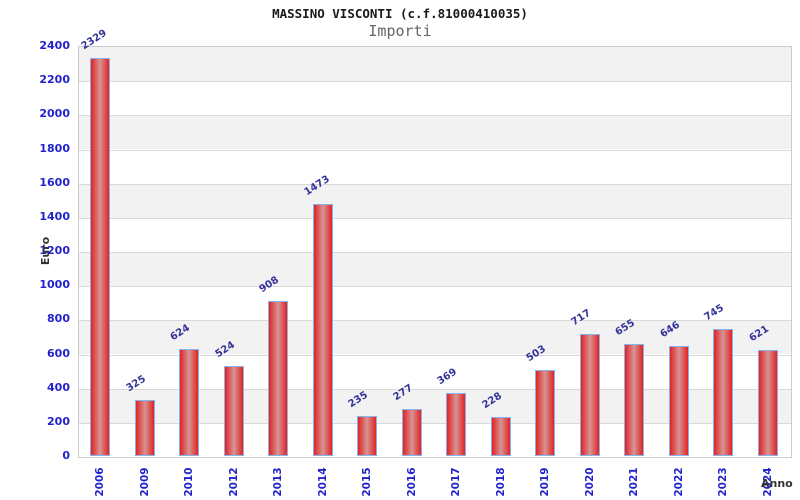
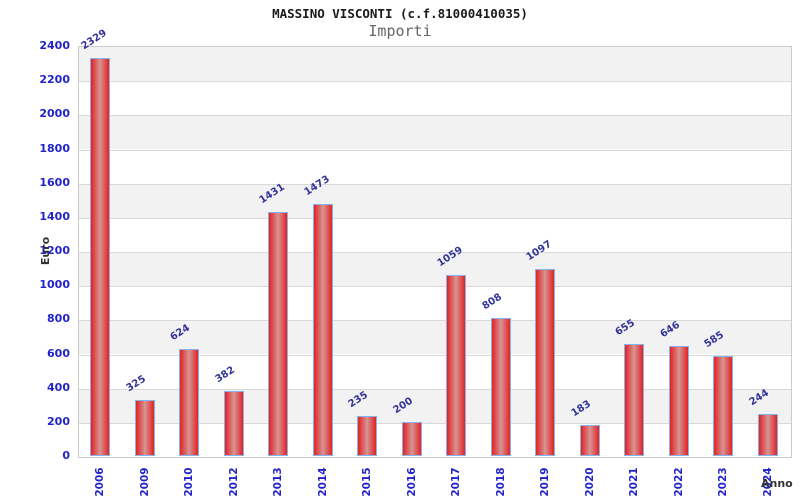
2012: 524 -> 382
2013: 908 -> 1431
2016: 277 -> 200
2017: 369 -> 1059
2018: 228 -> 808
2019: 503 -> 1097
2020: 717 -> 183
2023: 745 -> 585
2024: 621 -> 244
